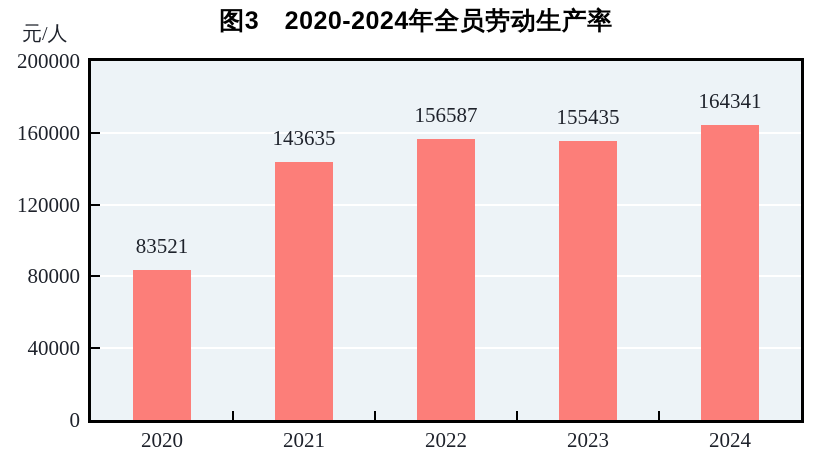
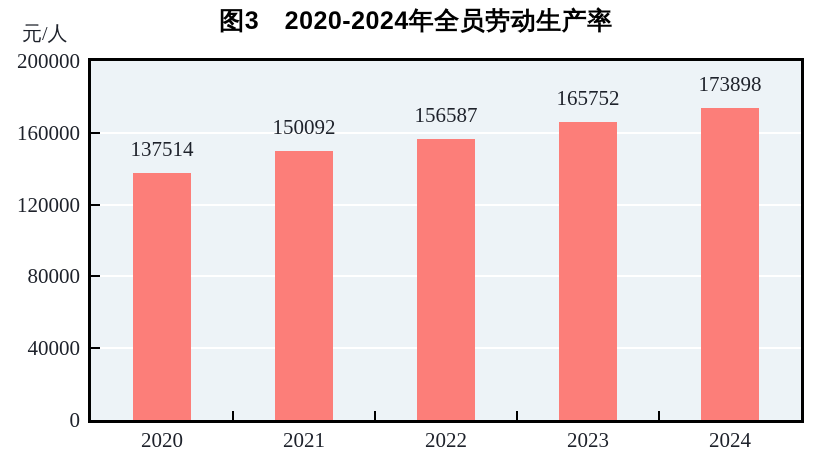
2020: 83521 -> 137514
2021: 143635 -> 150092
2023: 155435 -> 165752
2024: 164341 -> 173898
